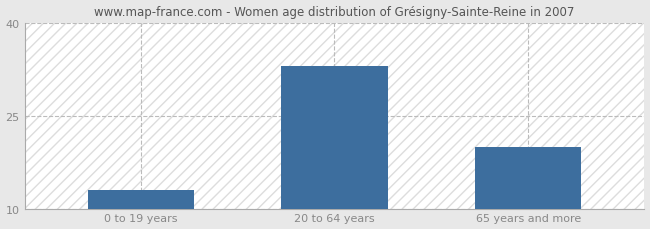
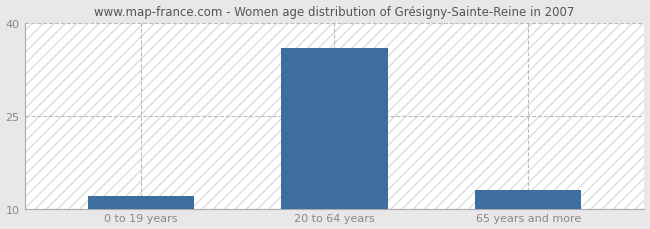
0 to 19 years: 13 -> 12
20 to 64 years: 33 -> 36
65 years and more: 20 -> 13
